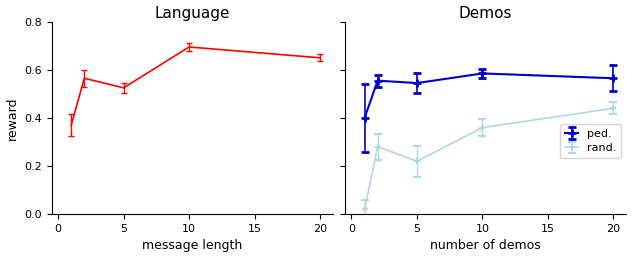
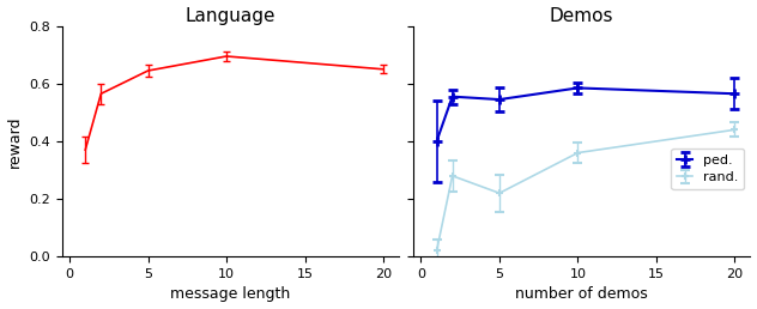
Language/5: 0.525 -> 0.645
